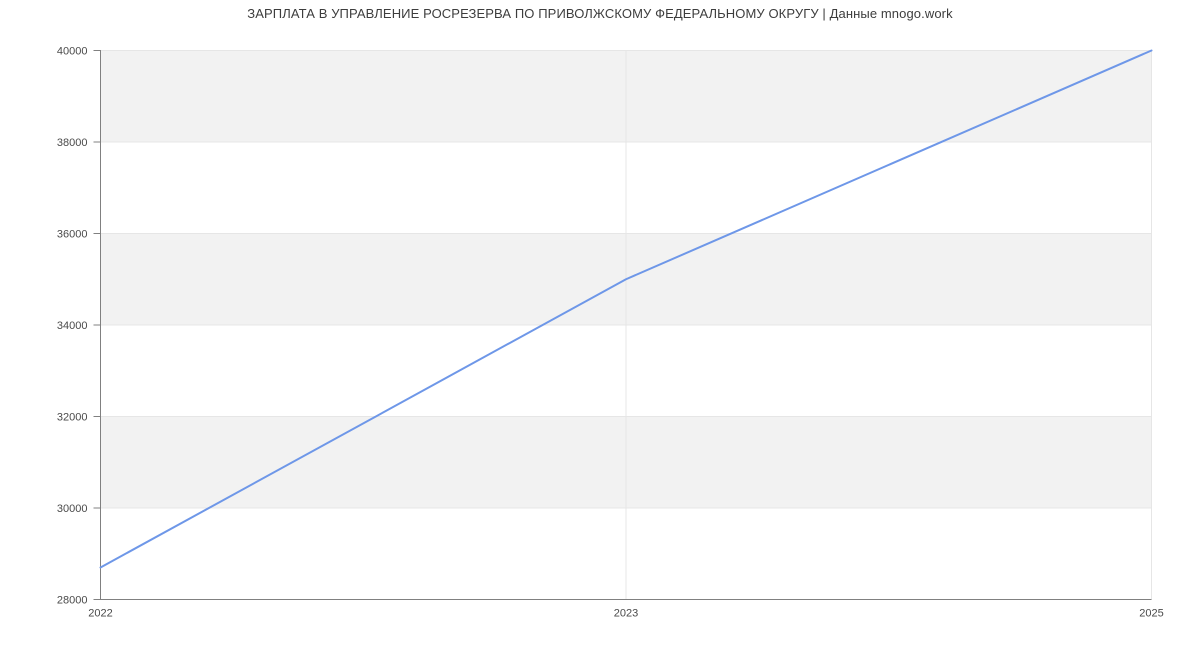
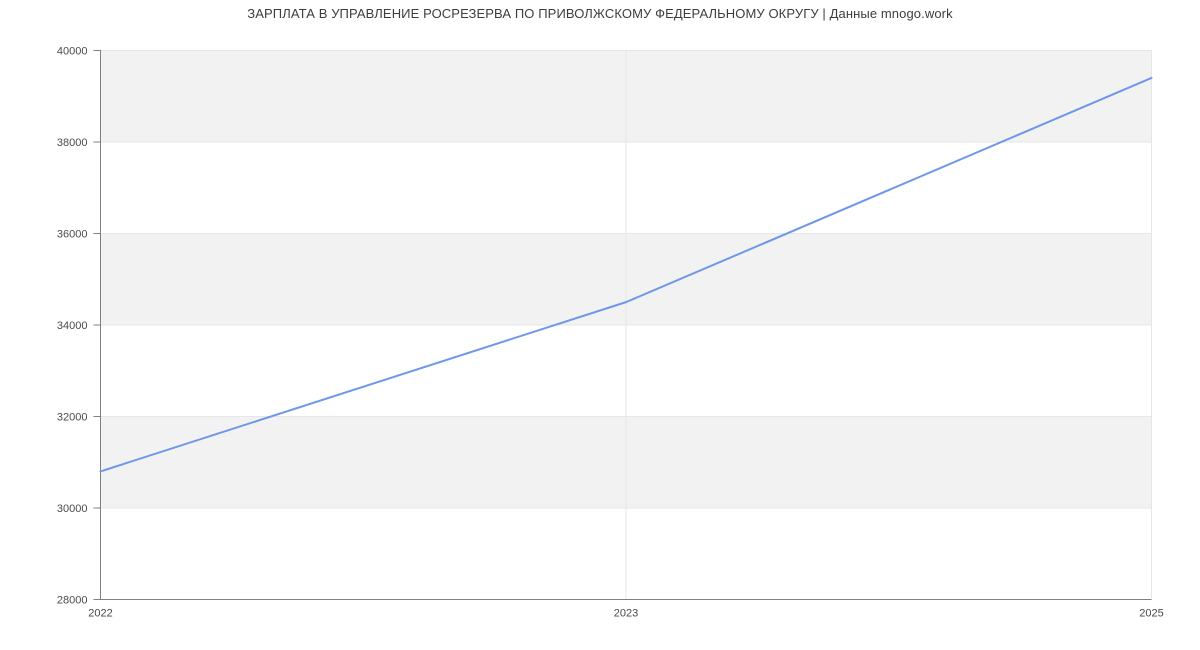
2022: 28700 -> 30800
2023: 35000 -> 34500
2025: 40000 -> 39400
